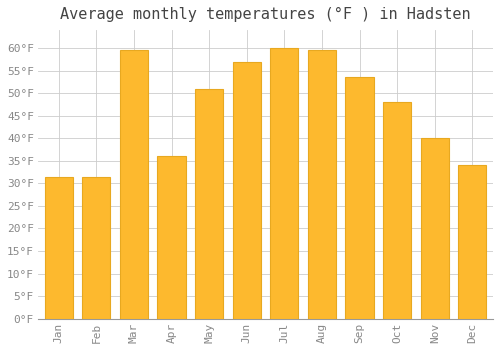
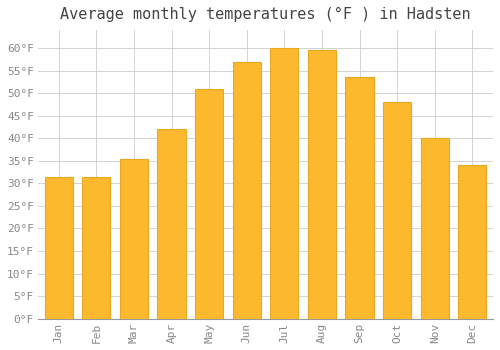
Mar: 59.5°F -> 35.5°F
Apr: 36.0°F -> 42.0°F
